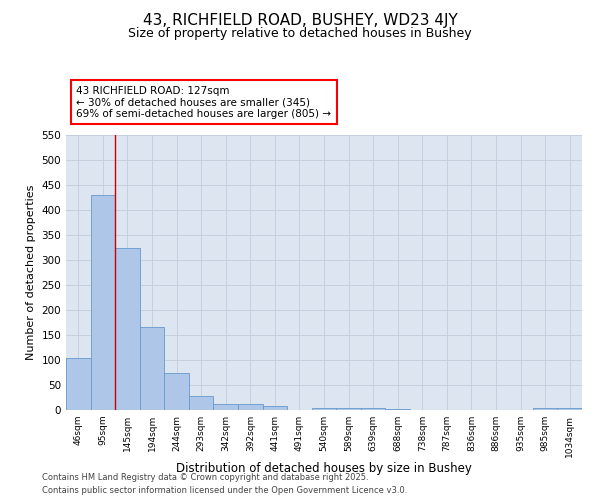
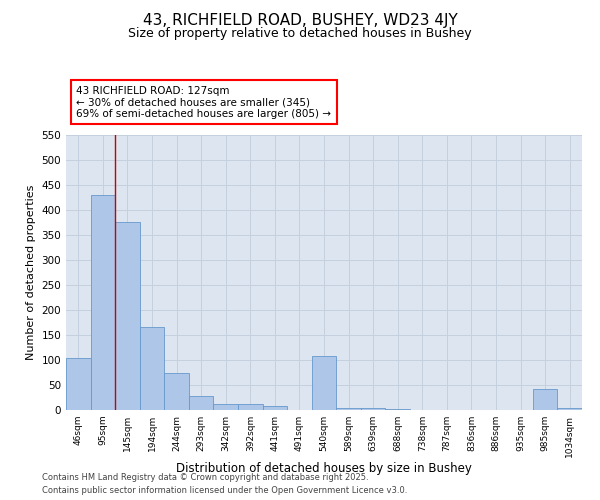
145sqm: 325 -> 376
540sqm: 5 -> 108
985sqm: 4 -> 42
